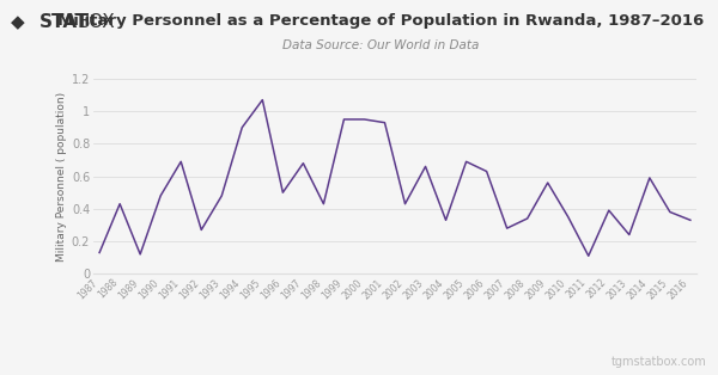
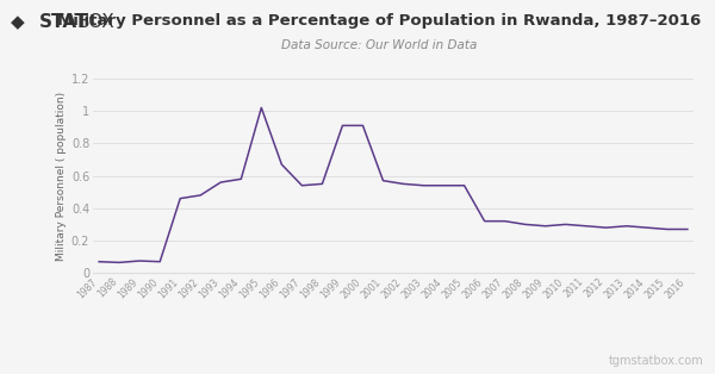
1987: 0.13 -> 0.07
1988: 0.43 -> 0.07
1989: 0.12 -> 0.07
1990: 0.48 -> 0.07
1991: 0.69 -> 0.46
1992: 0.27 -> 0.48
1993: 0.48 -> 0.56
1994: 0.90 -> 0.58
1995: 1.07 -> 1.02
1996: 0.50 -> 0.67
1997: 0.68 -> 0.54
1998: 0.43 -> 0.55
1999: 0.95 -> 0.91
2000: 0.95 -> 0.91
2001: 0.93 -> 0.57
2002: 0.43 -> 0.55
2003: 0.66 -> 0.54
2004: 0.33 -> 0.54
2005: 0.69 -> 0.54
2006: 0.63 -> 0.32
2007: 0.28 -> 0.32
2008: 0.34 -> 0.30
2009: 0.56 -> 0.29
2010: 0.35 -> 0.30
2011: 0.11 -> 0.29
2012: 0.39 -> 0.28
2013: 0.24 -> 0.29
2014: 0.59 -> 0.28
2015: 0.38 -> 0.27
2016: 0.33 -> 0.27
